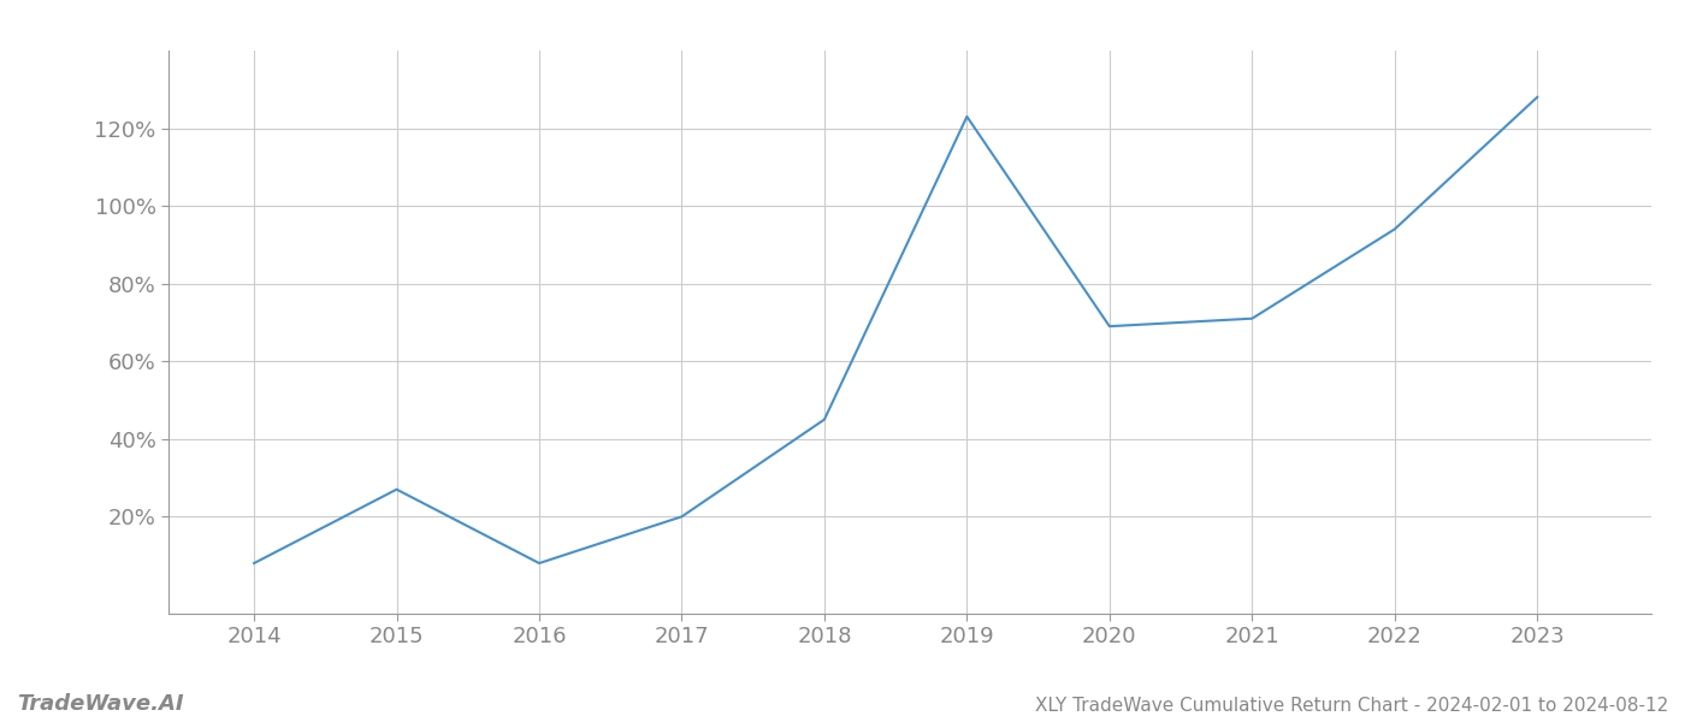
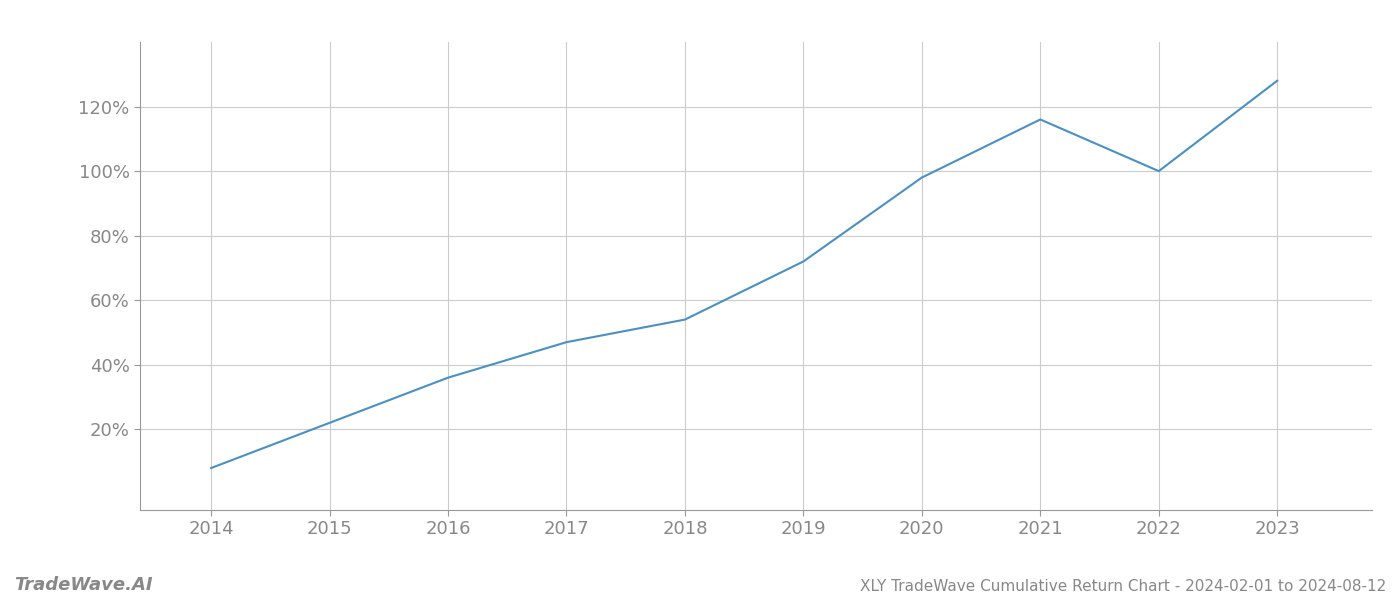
2015: 27% -> 22%
2016: 8% -> 36%
2017: 20% -> 47%
2018: 45% -> 54%
2019: 123% -> 72%
2020: 69% -> 98%
2021: 71% -> 116%
2022: 94% -> 100%
